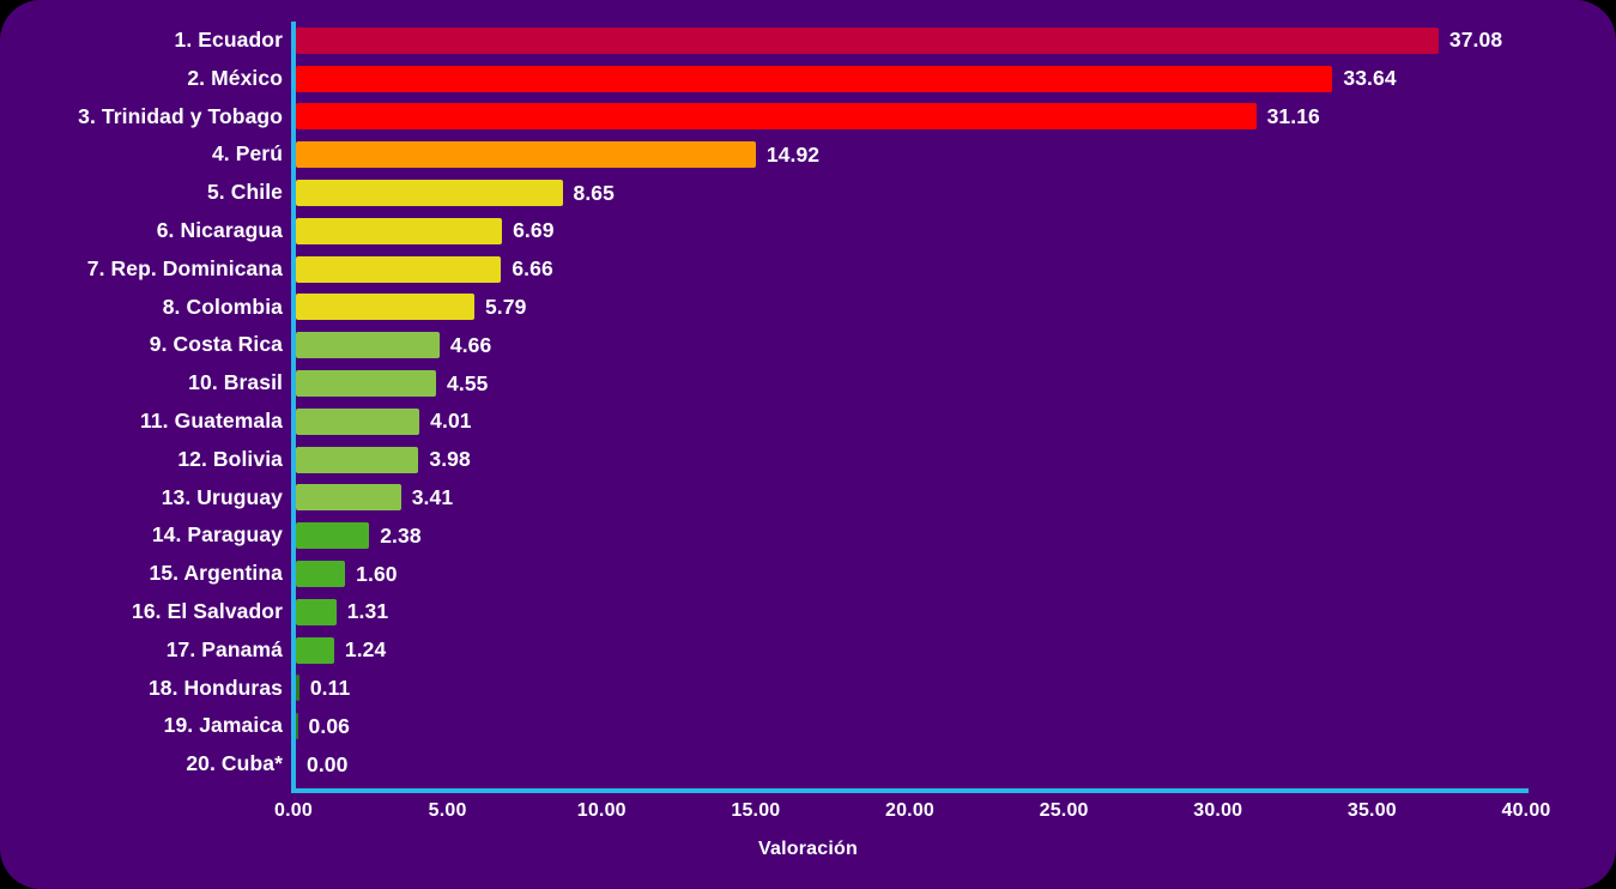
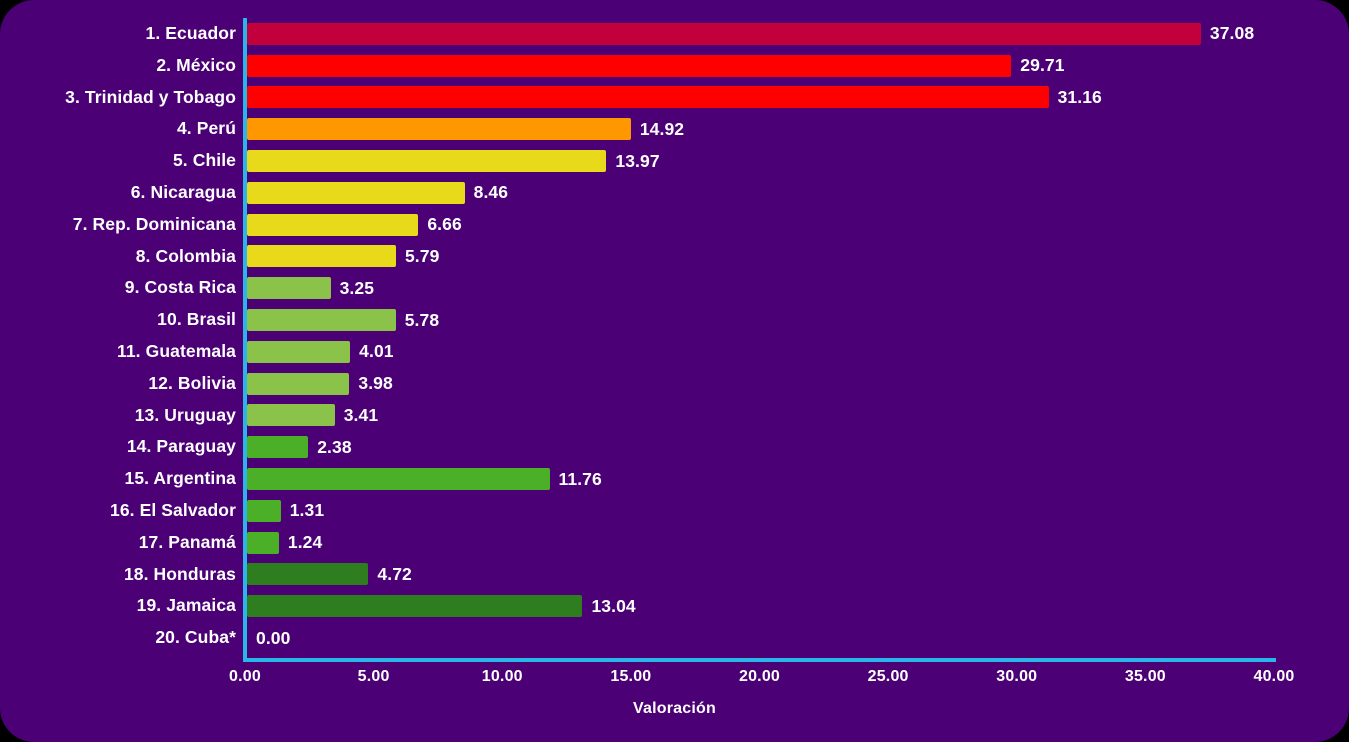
2. México: 33.64 -> 29.71
5. Chile: 8.65 -> 13.97
6. Nicaragua: 6.69 -> 8.46
9. Costa Rica: 4.66 -> 3.25
10. Brasil: 4.55 -> 5.78
15. Argentina: 1.60 -> 11.76
18. Honduras: 0.11 -> 4.72
19. Jamaica: 0.06 -> 13.04
